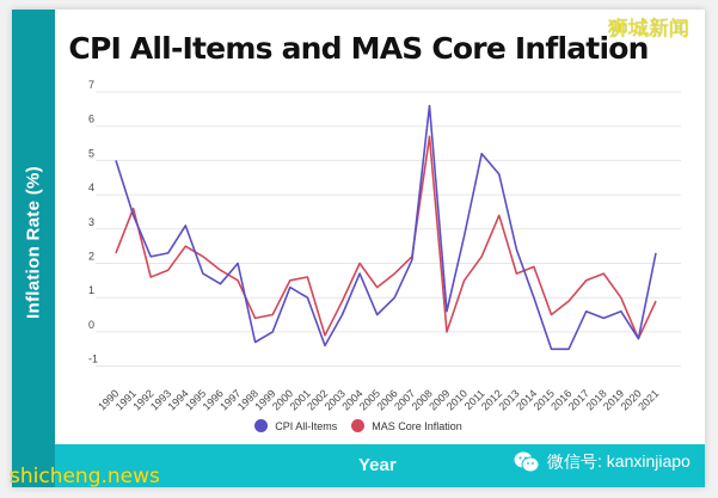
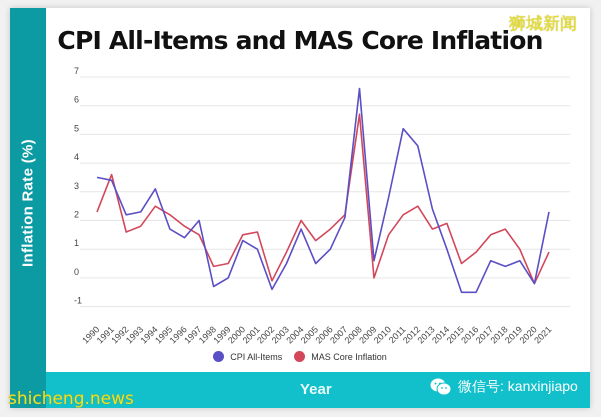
CPI All-Items/1990: 5.0 -> 3.5
MAS Core Inflation/2012: 3.4 -> 2.5
